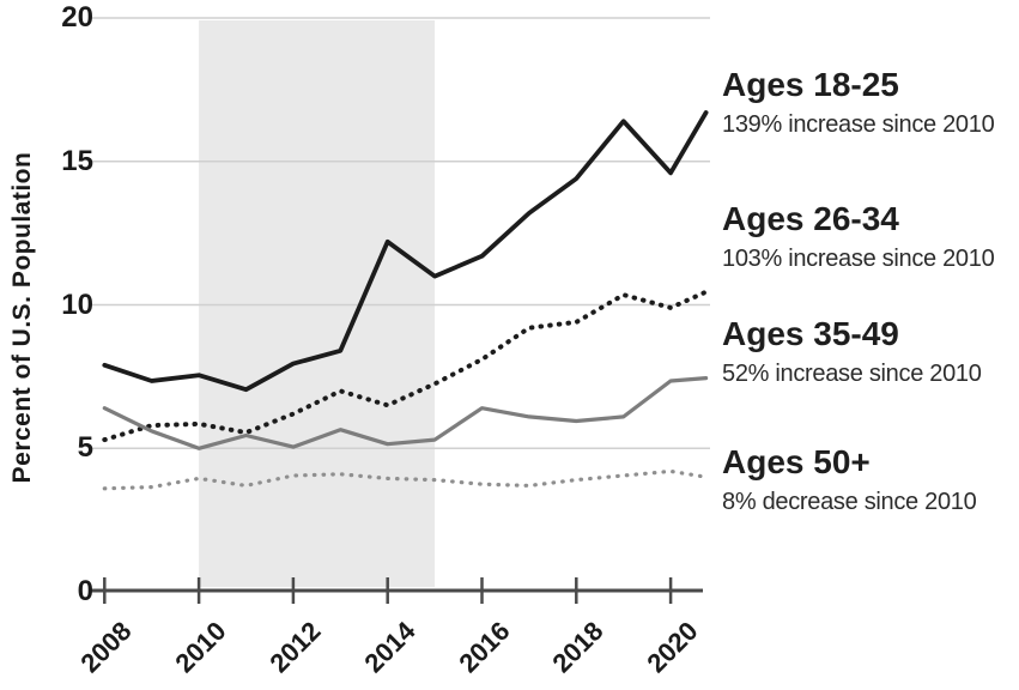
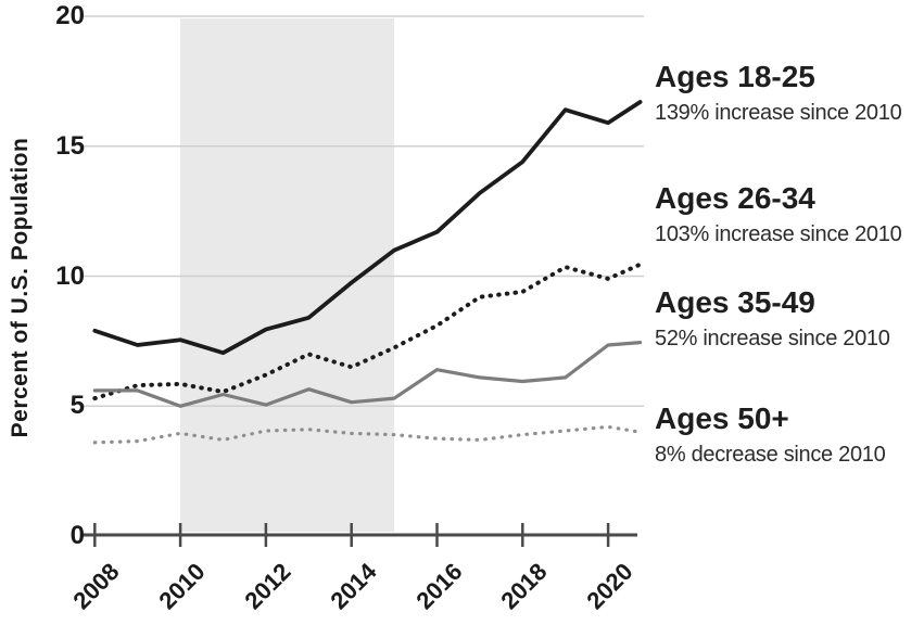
Ages 35-49/2008: 6.4 -> 5.6
Ages 18-25/2014: 12.2 -> 9.8
Ages 18-25/2020: 14.6 -> 15.9
